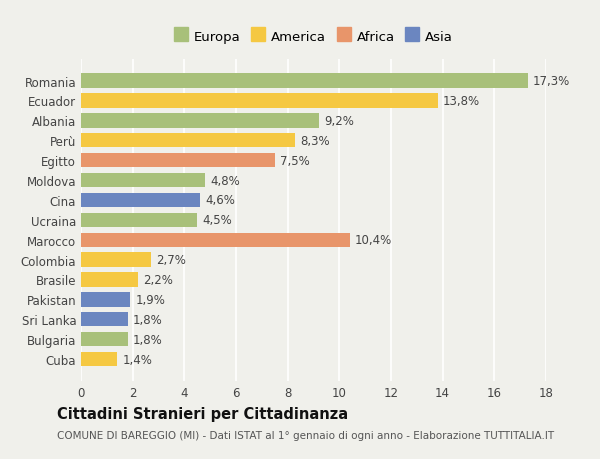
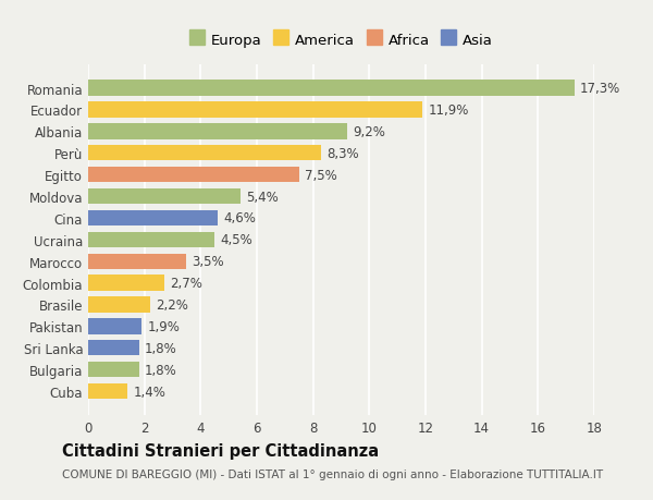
Ecuador: 13,8% -> 11,9%
Moldova: 4,8% -> 5,4%
Marocco: 10,4% -> 3,5%
